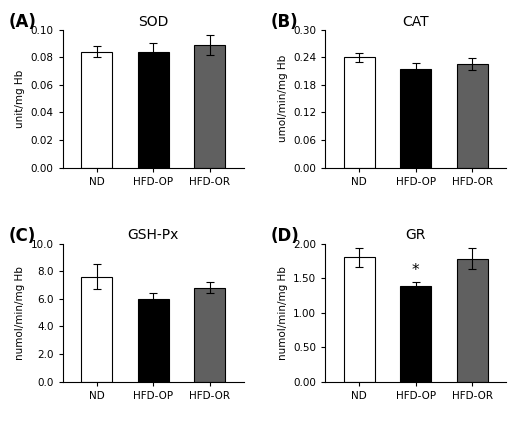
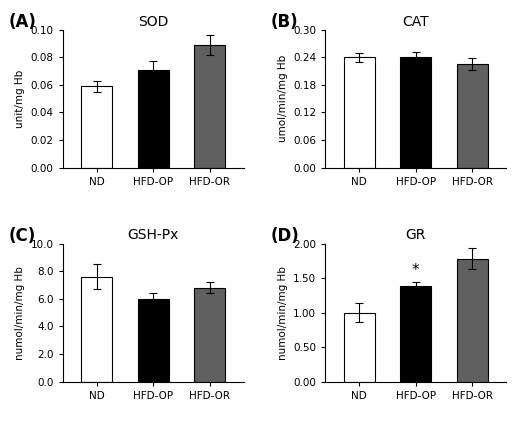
SOD/ND: 0.084 -> 0.059
SOD/HFD-OP: 0.084 -> 0.071
CAT/HFD-OP: 0.215 -> 0.240
GR/ND: 1.80 -> 1.00
